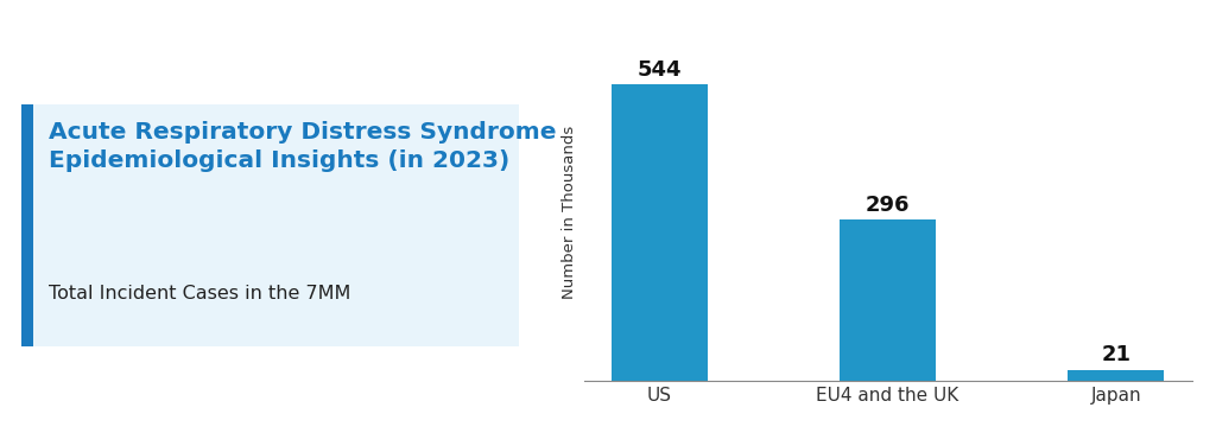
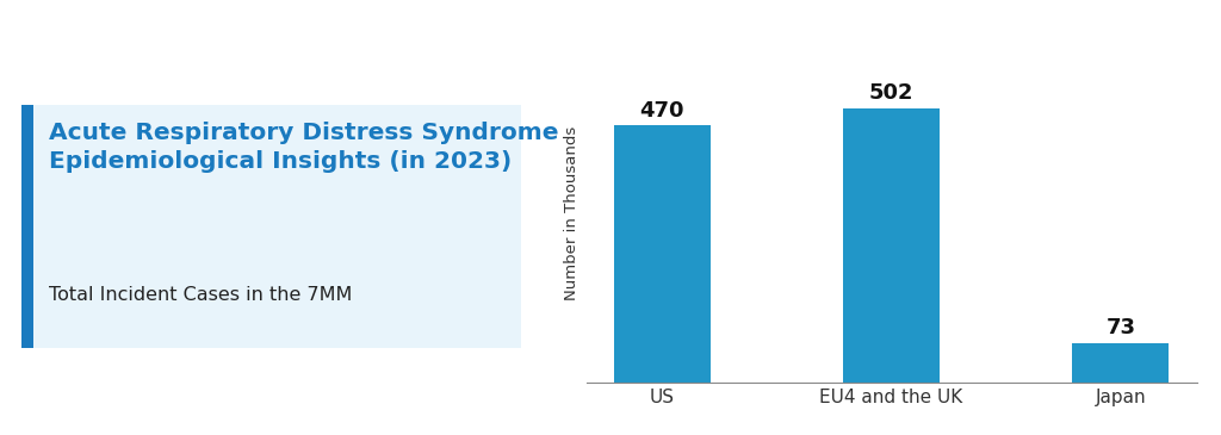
US: 544 -> 470
EU4 and the UK: 296 -> 502
Japan: 21 -> 73
